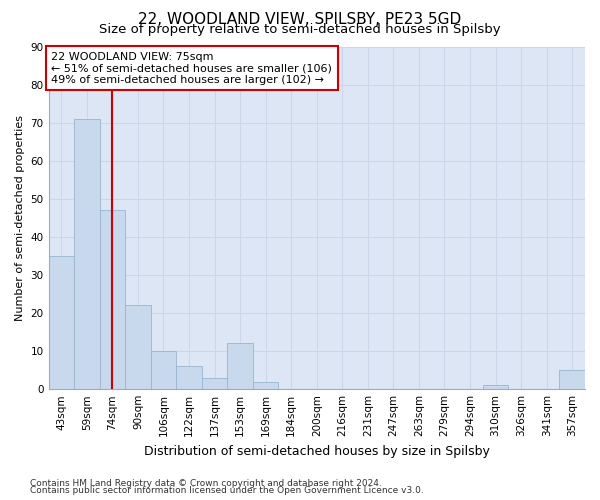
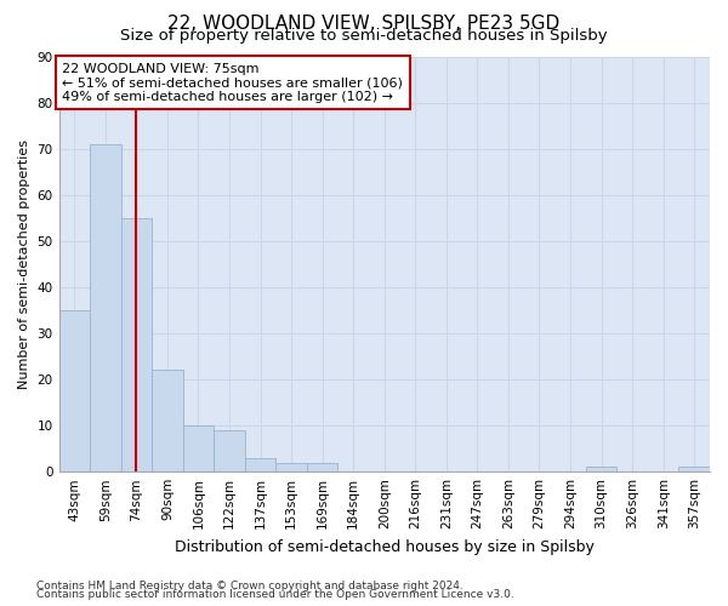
74sqm: 47 -> 55
122sqm: 6 -> 9
153sqm: 12 -> 2
357sqm: 5 -> 1
